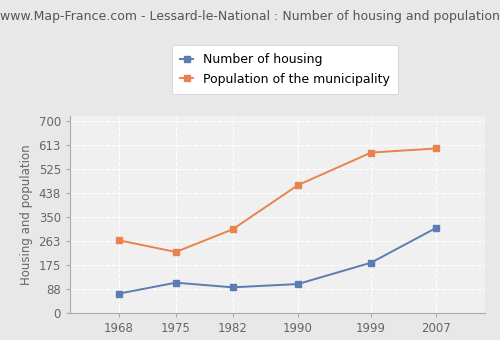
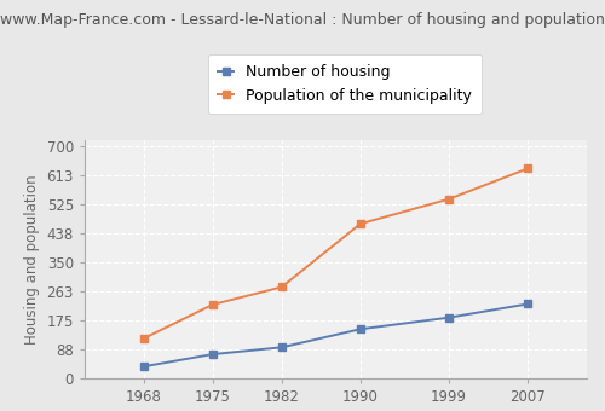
Number of housing/1968: 70 -> 35
Population of the municipality/1968: 265 -> 120
Number of housing/1975: 110 -> 72
Population of the municipality/1982: 305 -> 275
Number of housing/1990: 105 -> 148
Population of the municipality/1999: 585 -> 541
Number of housing/2007: 310 -> 224
Population of the municipality/2007: 600 -> 633
